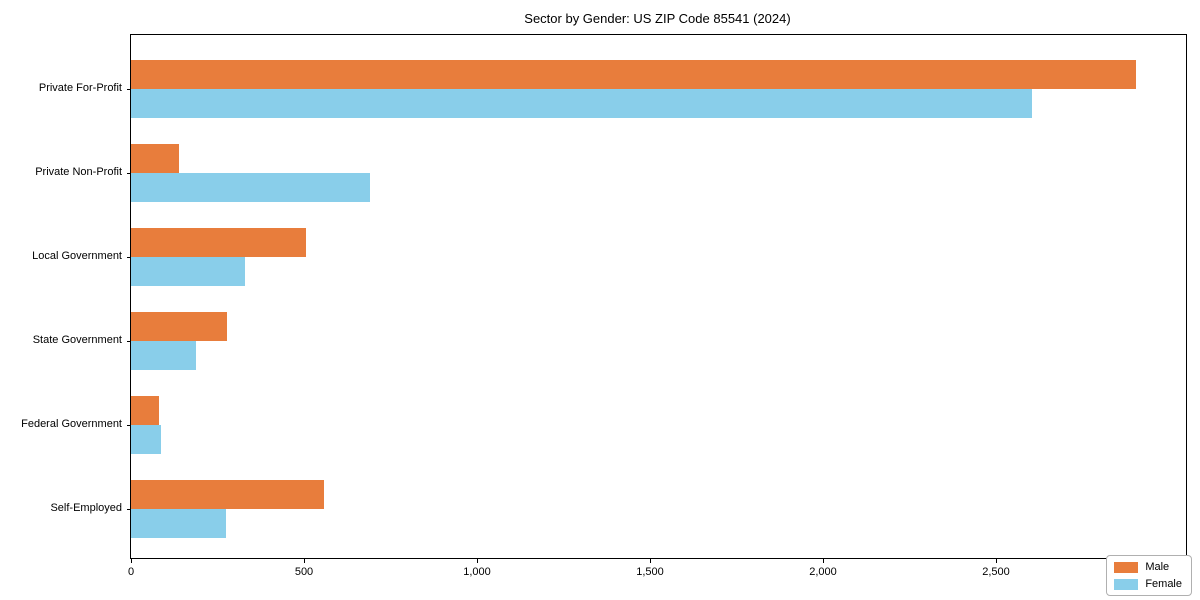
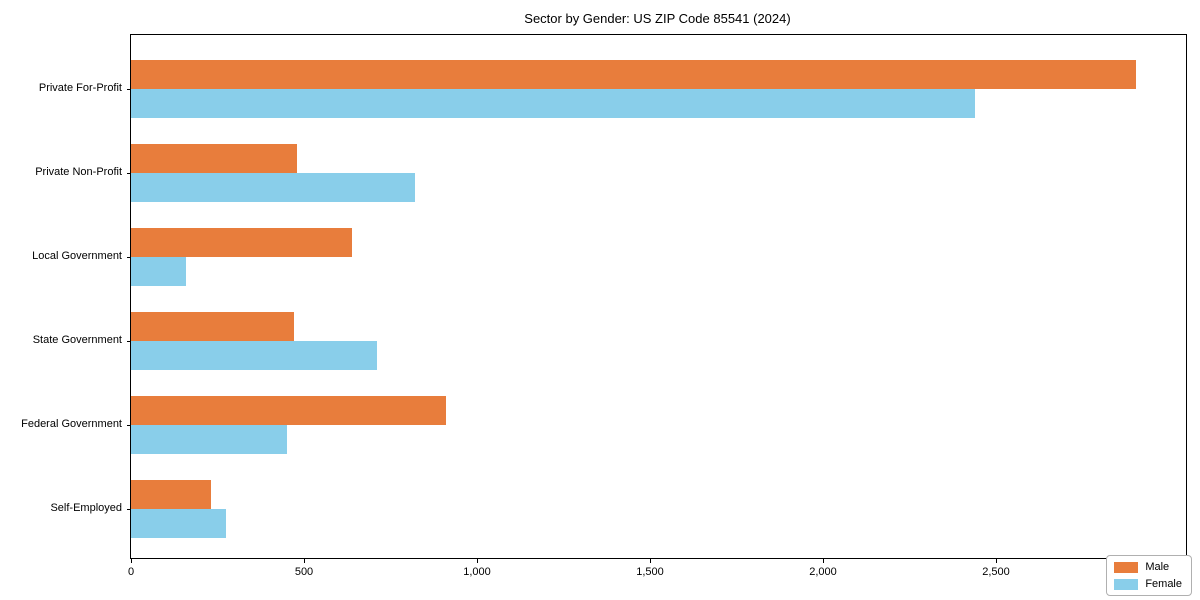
Female/Private For-Profit: 2600 -> 2440
Male/Private Non-Profit: 140 -> 480
Female/Private Non-Profit: 690 -> 820
Male/Local Government: 500 -> 640
Female/Local Government: 330 -> 160
Male/State Government: 280 -> 470
Female/State Government: 190 -> 710
Male/Federal Government: 80 -> 910
Female/Federal Government: 90 -> 450
Male/Self-Employed: 560 -> 230
